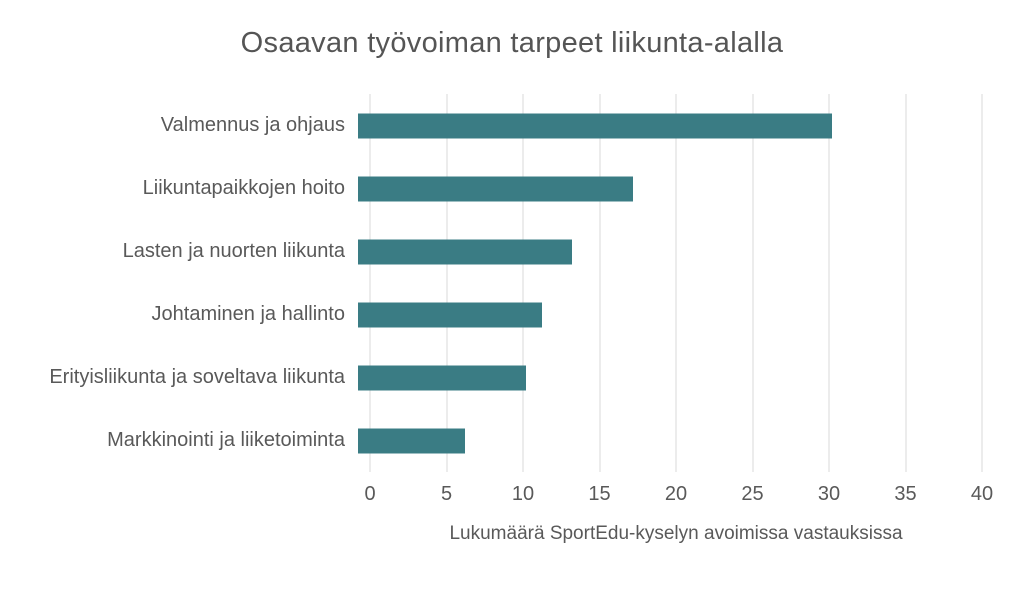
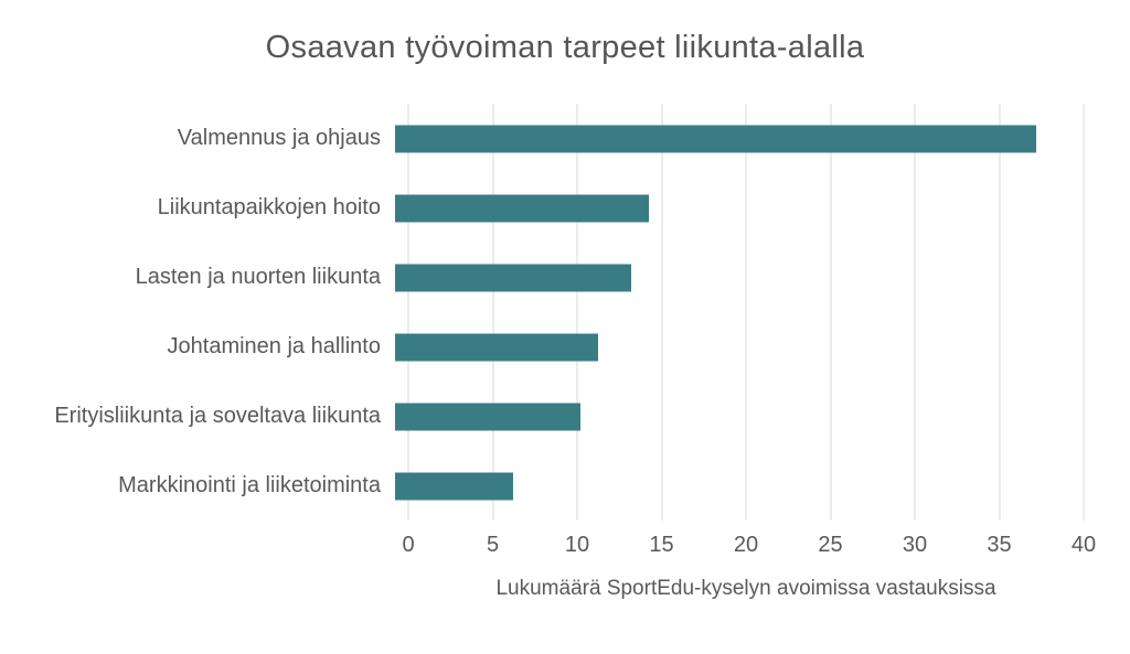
Valmennus ja ohjaus: 31 -> 38
Liikuntapaikkojen hoito: 18 -> 15
